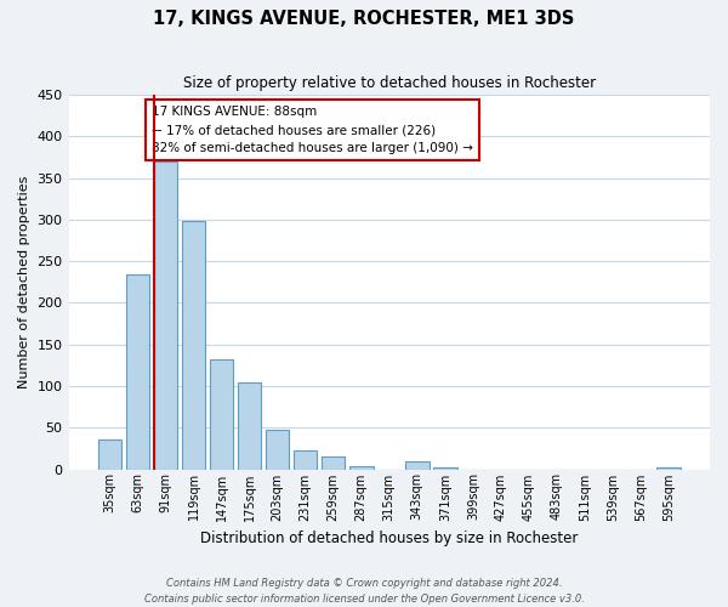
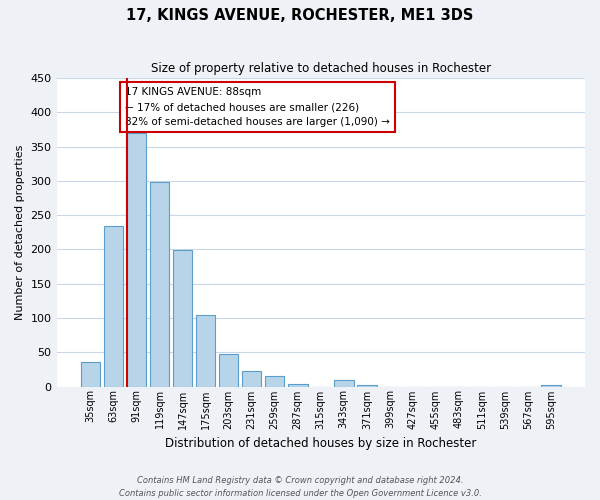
147sqm: 132 -> 199
